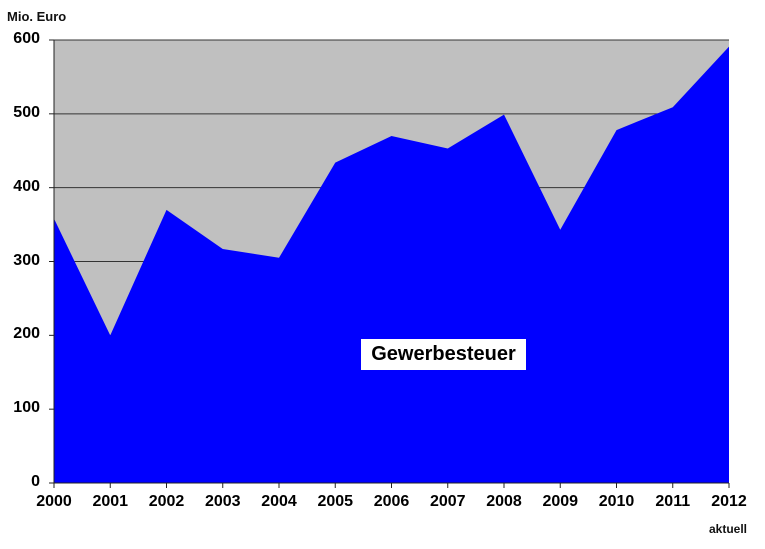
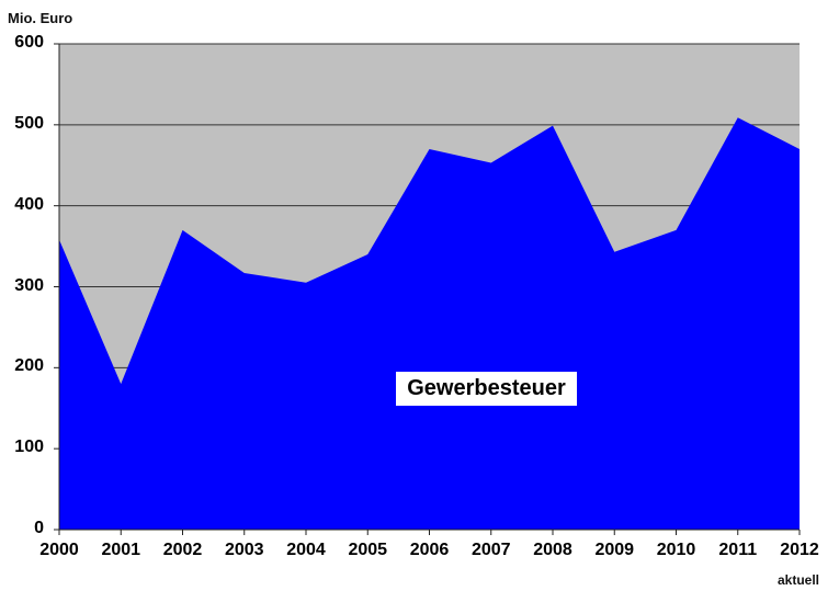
2001: 200 -> 180
2005: 430 -> 340
2010: 480 -> 370
2012: 590 -> 470
